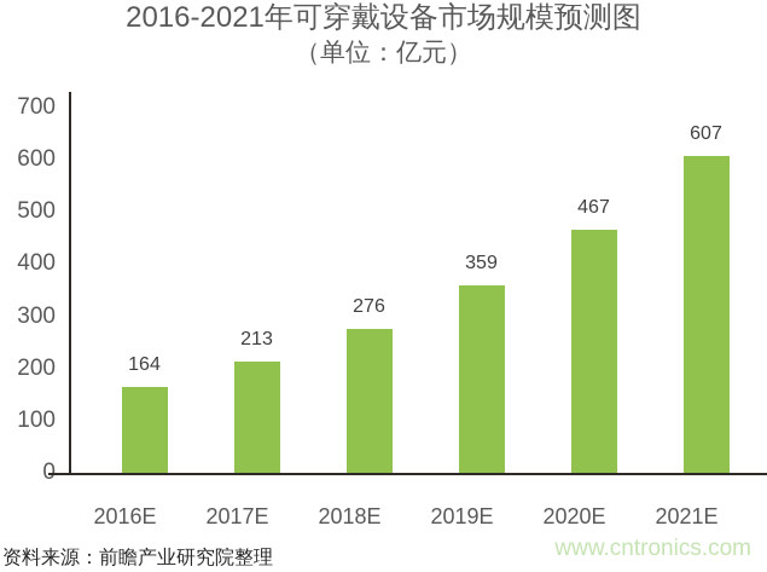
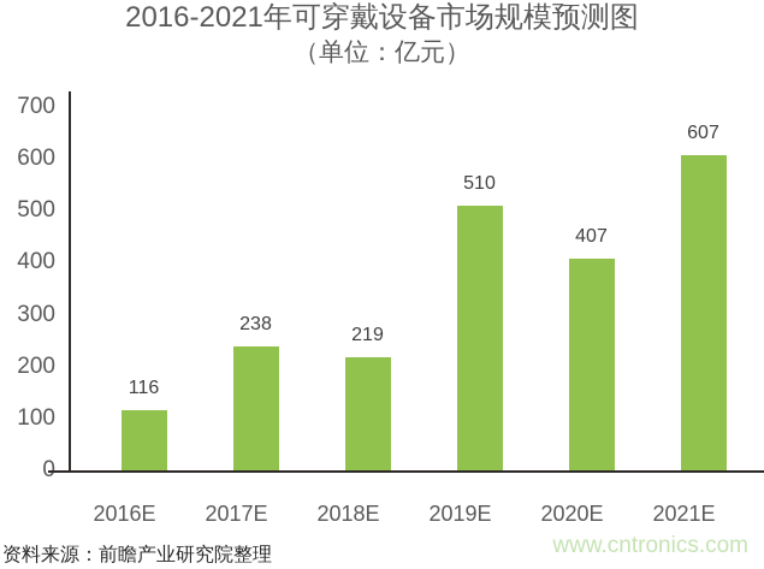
2016E: 164 -> 116
2017E: 213 -> 238
2018E: 276 -> 219
2019E: 359 -> 510
2020E: 467 -> 407
